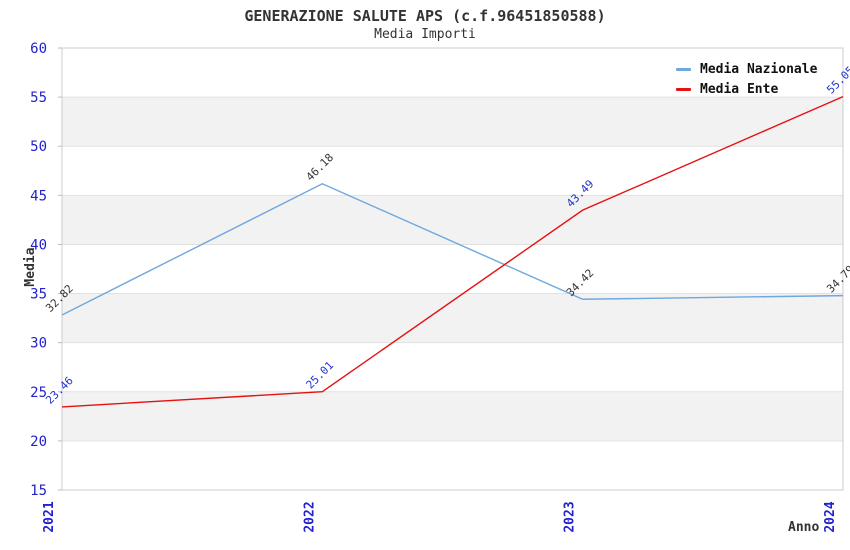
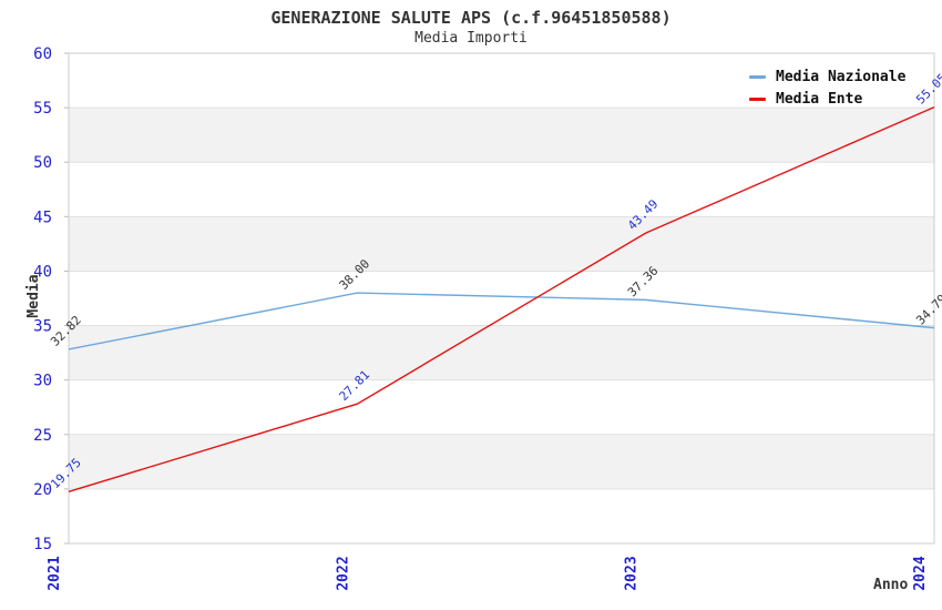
Media Ente/2021: 23.46 -> 19.75
Media Nazionale/2022: 46.18 -> 38.00
Media Ente/2022: 25.01 -> 27.81
Media Nazionale/2023: 34.42 -> 37.36
